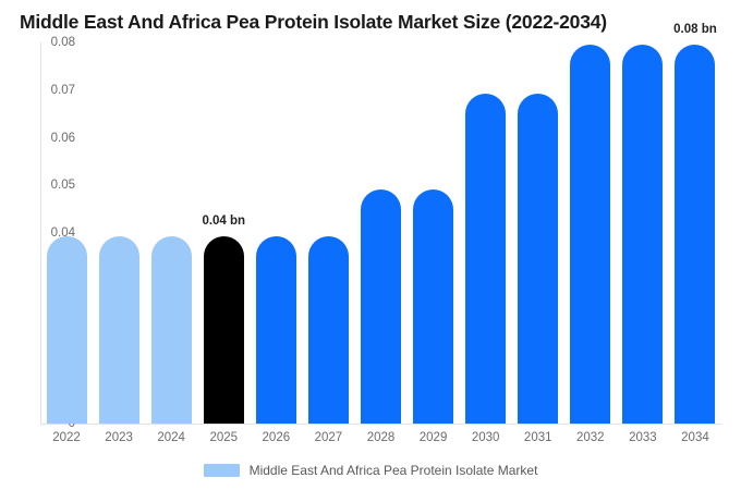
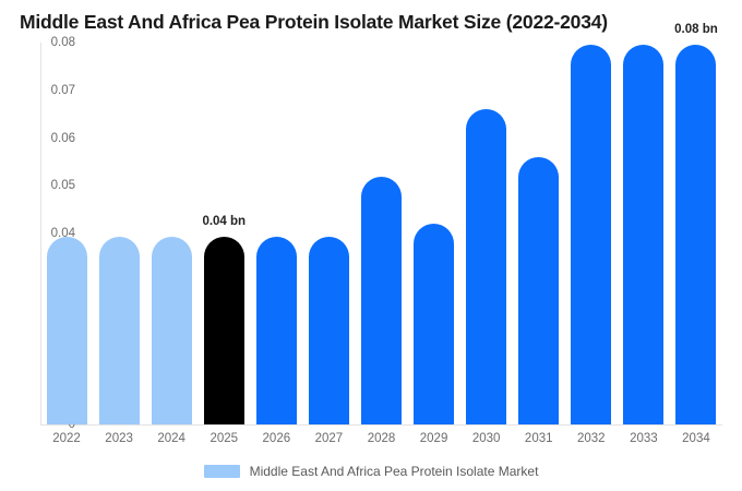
2028: 0.049 -> 0.052
2029: 0.049 -> 0.042
2030: 0.069 -> 0.066
2031: 0.069 -> 0.056
